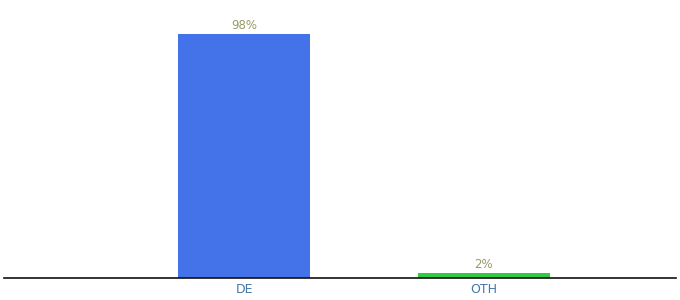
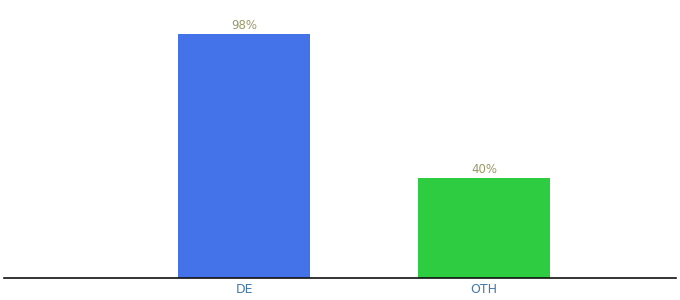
OTH: 2% -> 40%
